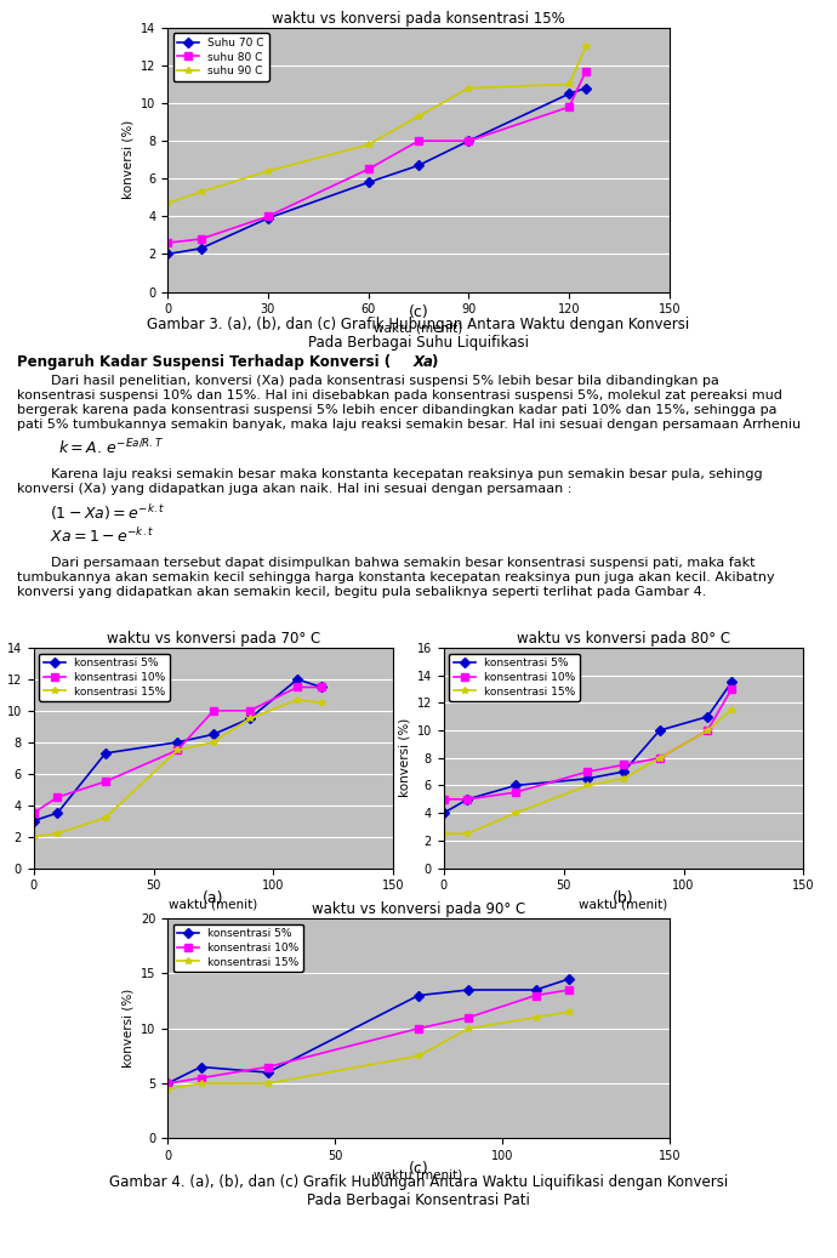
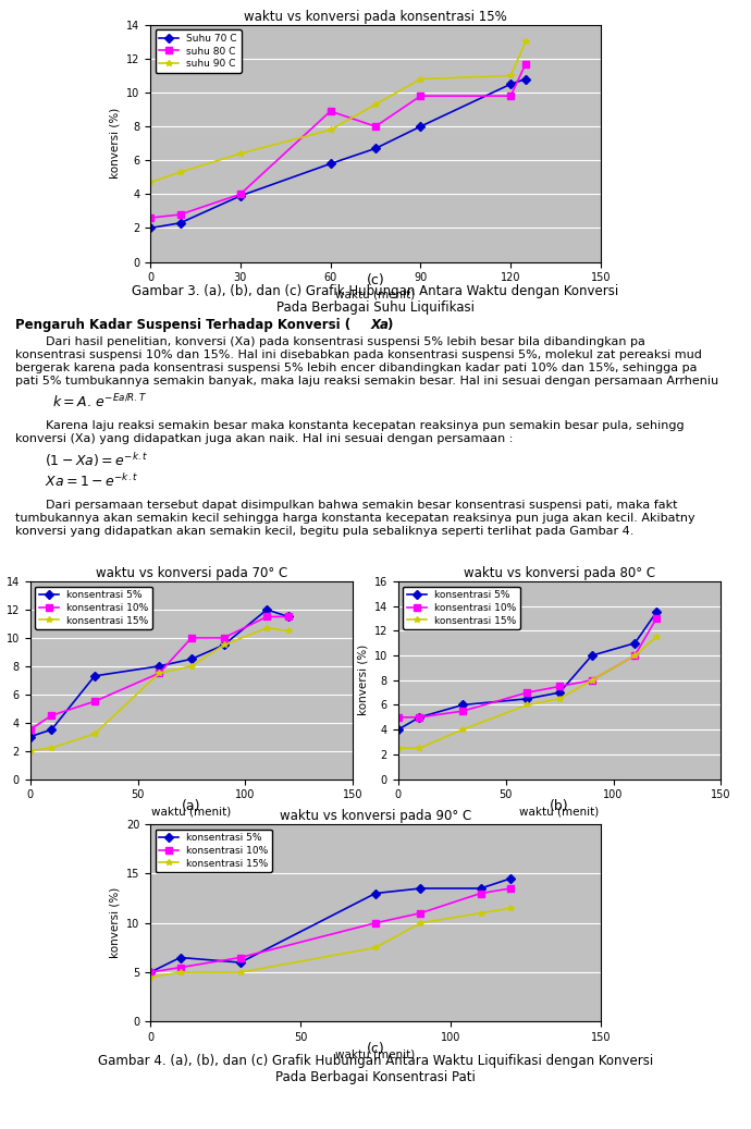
waktu vs konversi pada konsentrasi 15%/suhu 80 C/60: 6.5 -> 8.9
waktu vs konversi pada konsentrasi 15%/suhu 80 C/90: 8.0 -> 9.8
